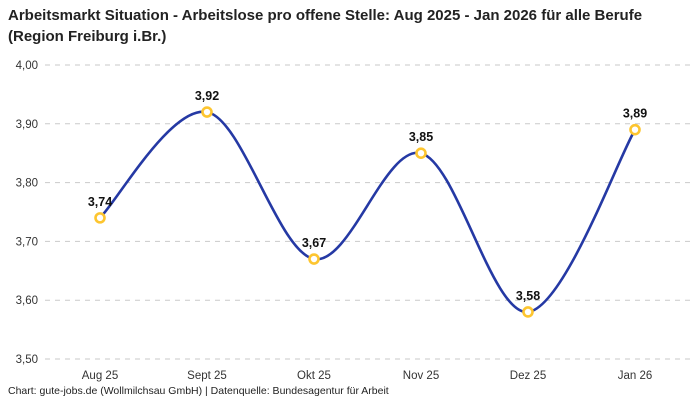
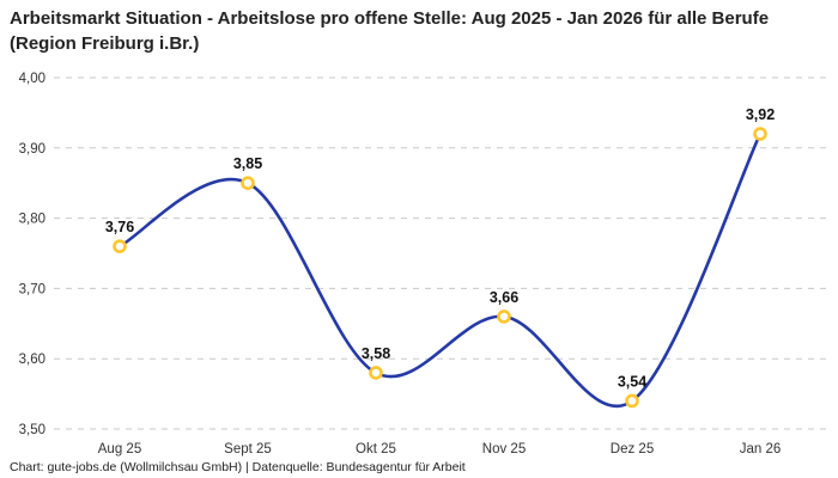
Aug 25: 3,74 -> 3,76
Sept 25: 3,92 -> 3,85
Okt 25: 3,67 -> 3,58
Nov 25: 3,85 -> 3,66
Dez 25: 3,58 -> 3,54
Jan 26: 3,89 -> 3,92
